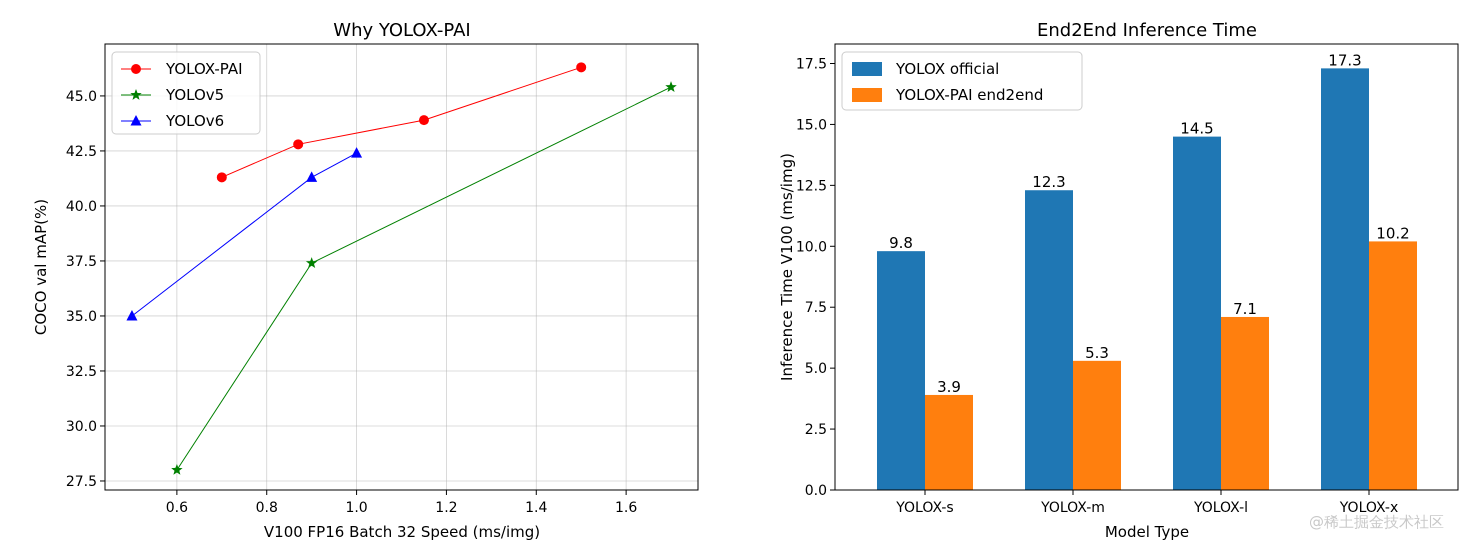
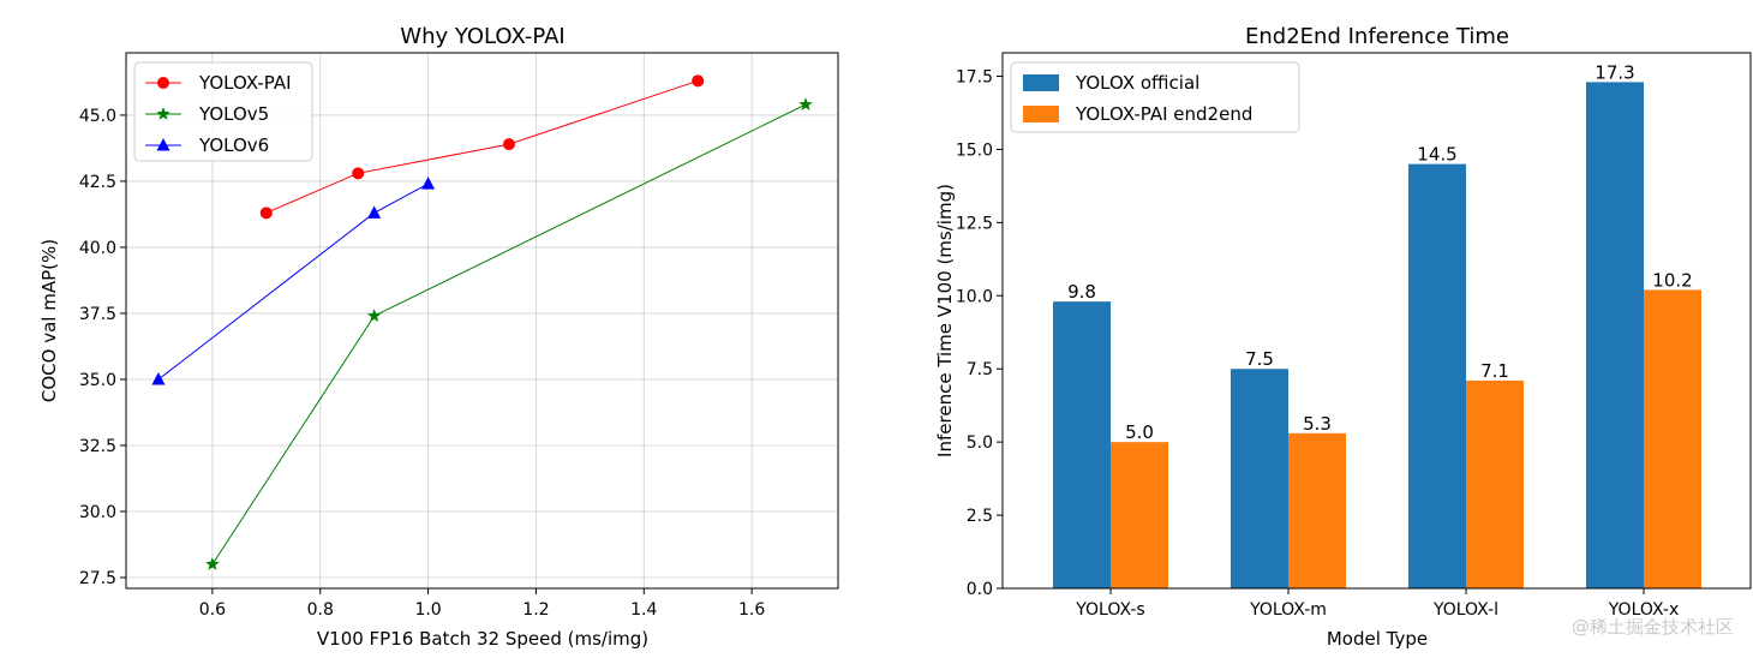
End2End Inference Time/YOLOX-PAI end2end/YOLOX-s: 3.9 -> 5.0
End2End Inference Time/YOLOX official/YOLOX-m: 12.3 -> 7.5
